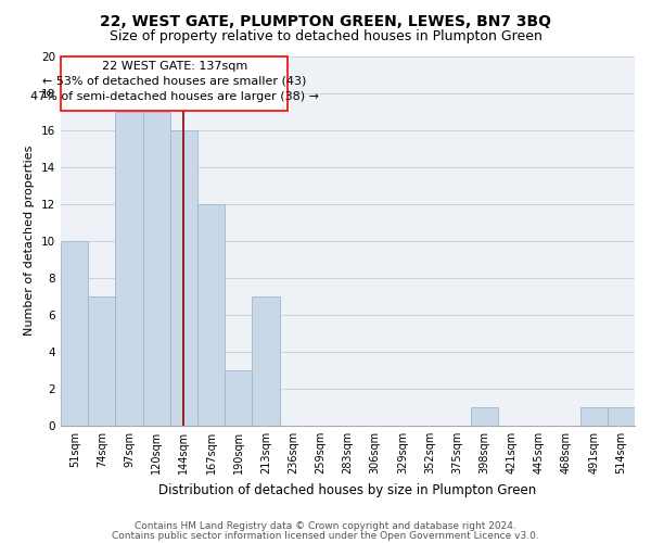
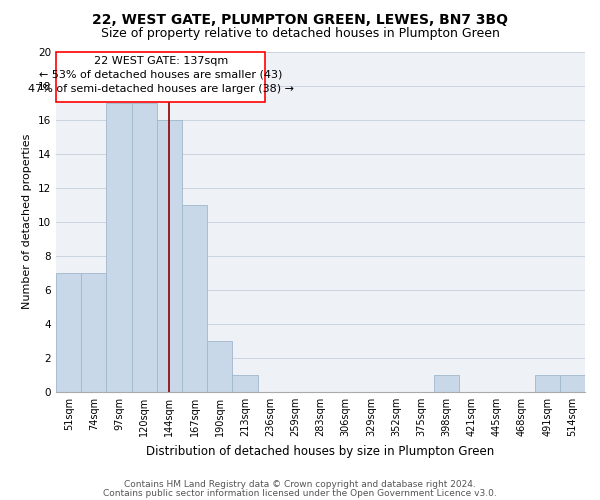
51sqm: 10 -> 7
167sqm: 12 -> 11
213sqm: 7 -> 1
